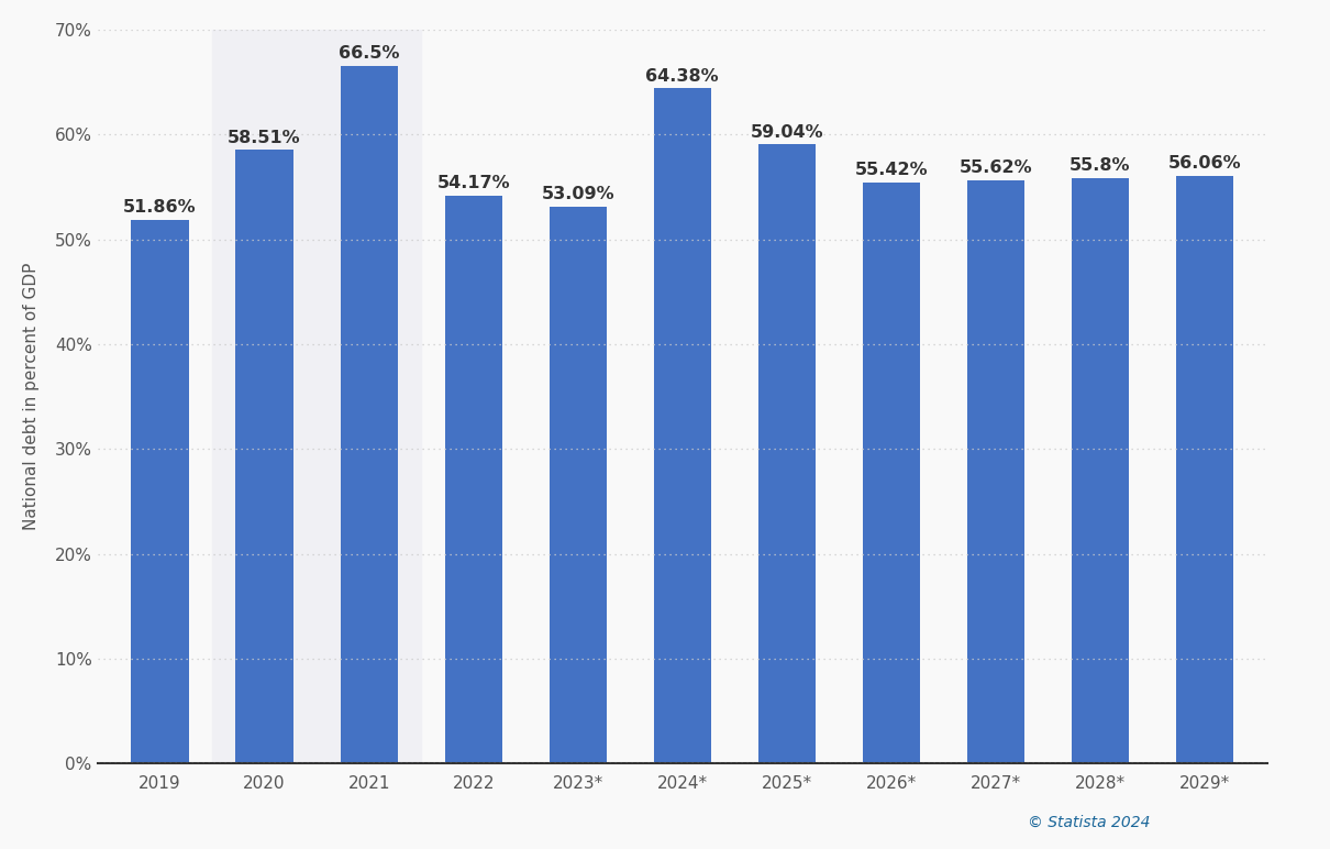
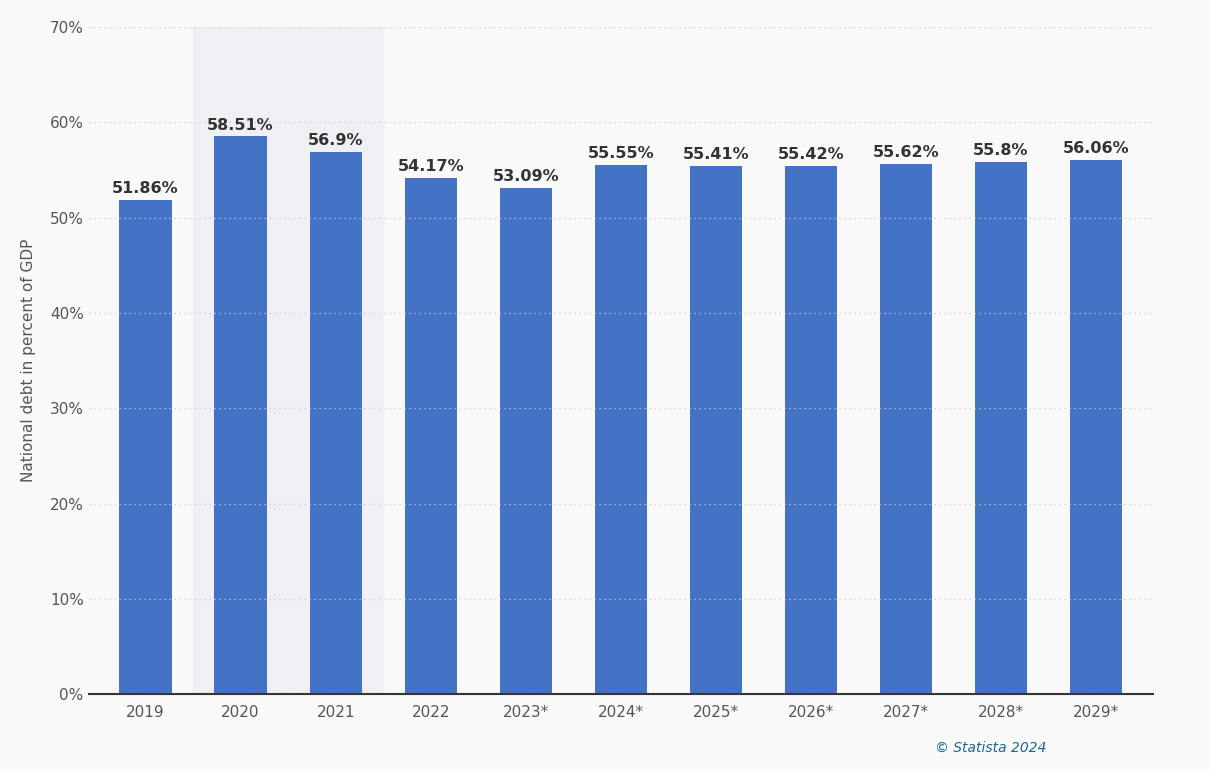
2021: 66.5% -> 56.9%
2024*: 64.38% -> 55.55%
2025*: 59.04% -> 55.41%
